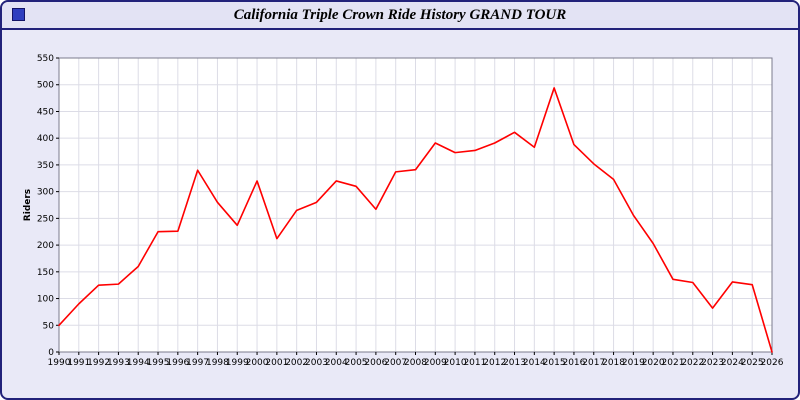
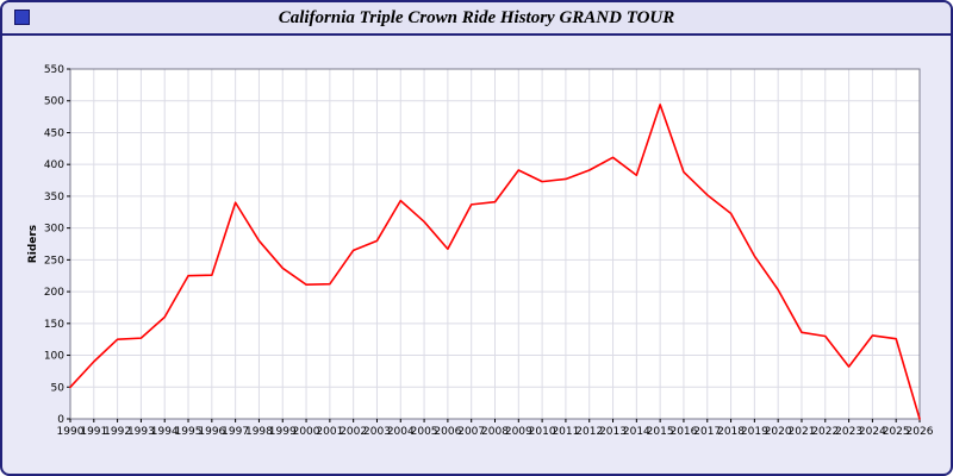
2000: 320 -> 210
2004: 320 -> 340
